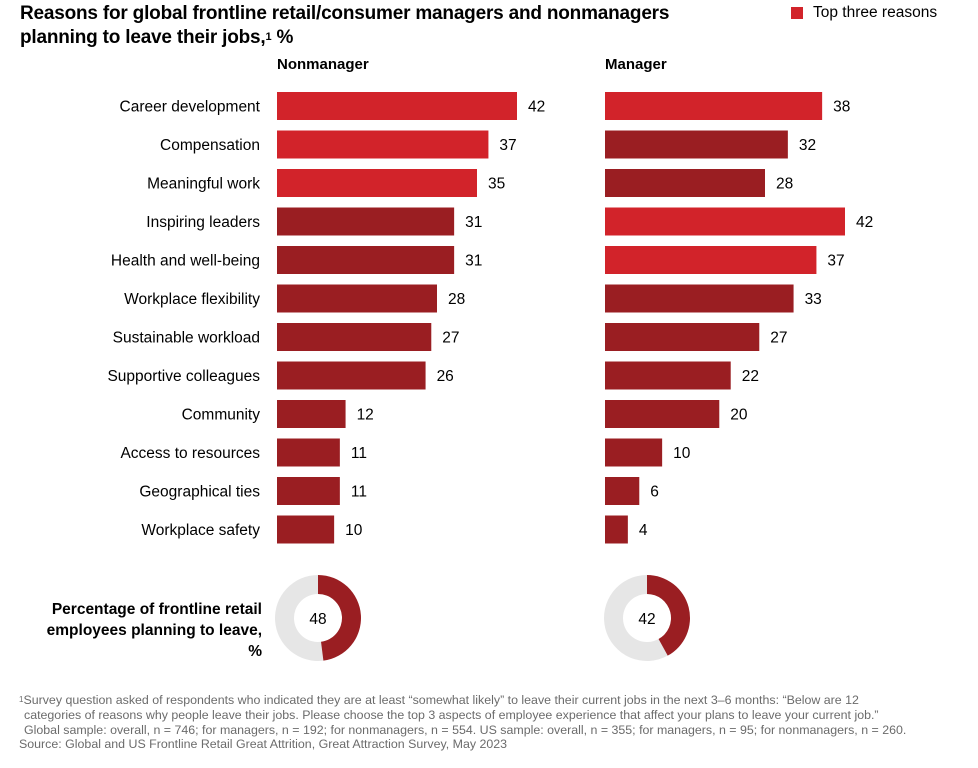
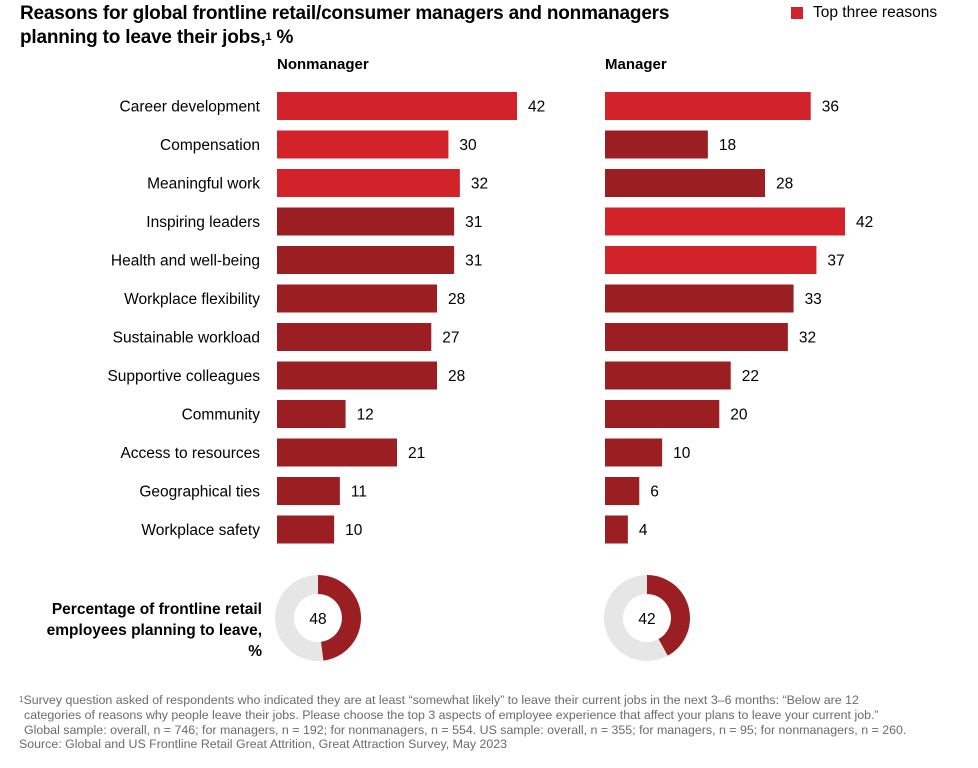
Manager/Career development: 38 -> 36
Nonmanager/Compensation: 37 -> 30
Manager/Compensation: 32 -> 18
Nonmanager/Meaningful work: 35 -> 32
Manager/Sustainable workload: 27 -> 32
Nonmanager/Supportive colleagues: 26 -> 28
Nonmanager/Access to resources: 11 -> 21
